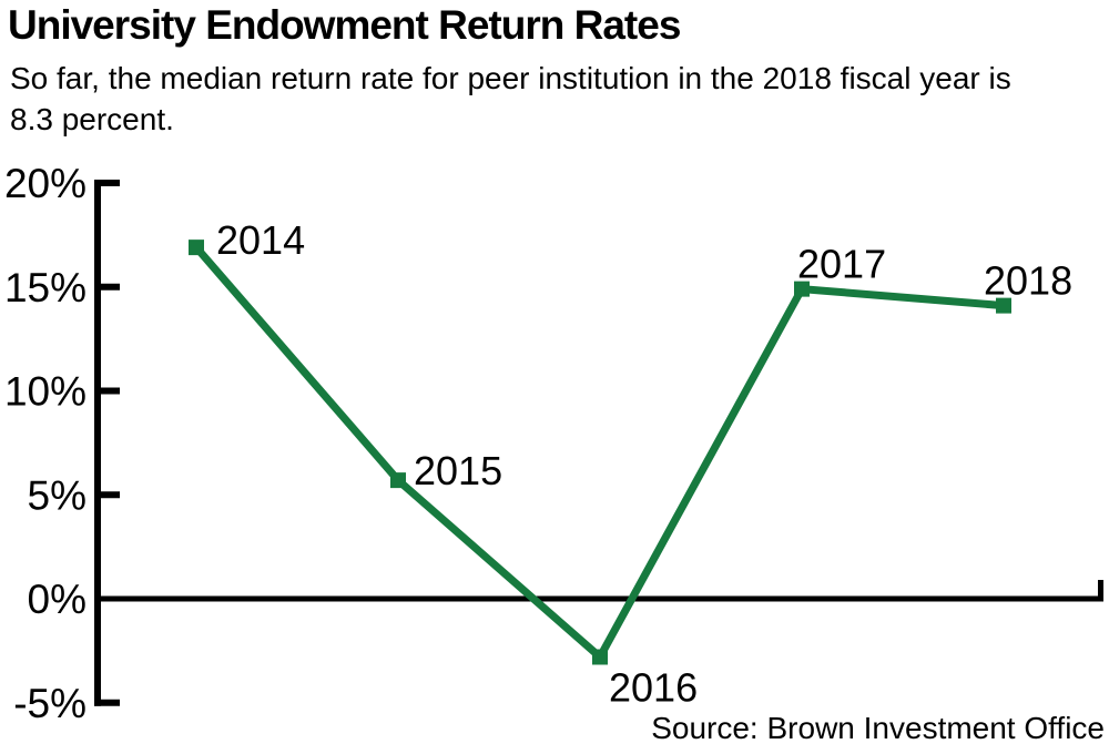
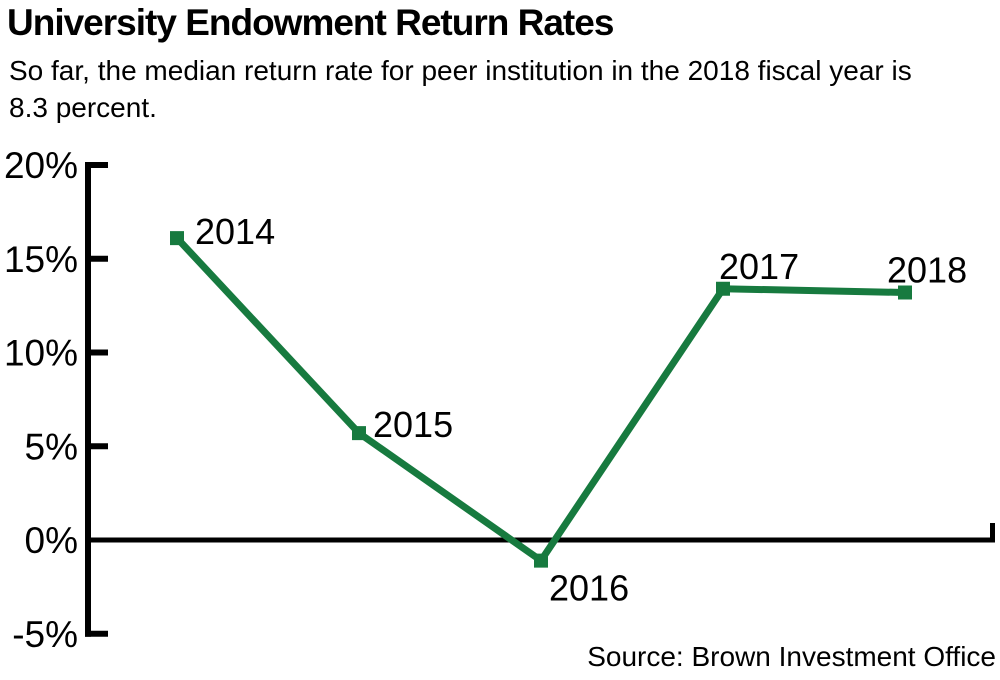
2014: 16.9% -> 16.1%
2016: -2.8% -> -1.1%
2017: 14.9% -> 13.4%
2018: 14.1% -> 13.2%
